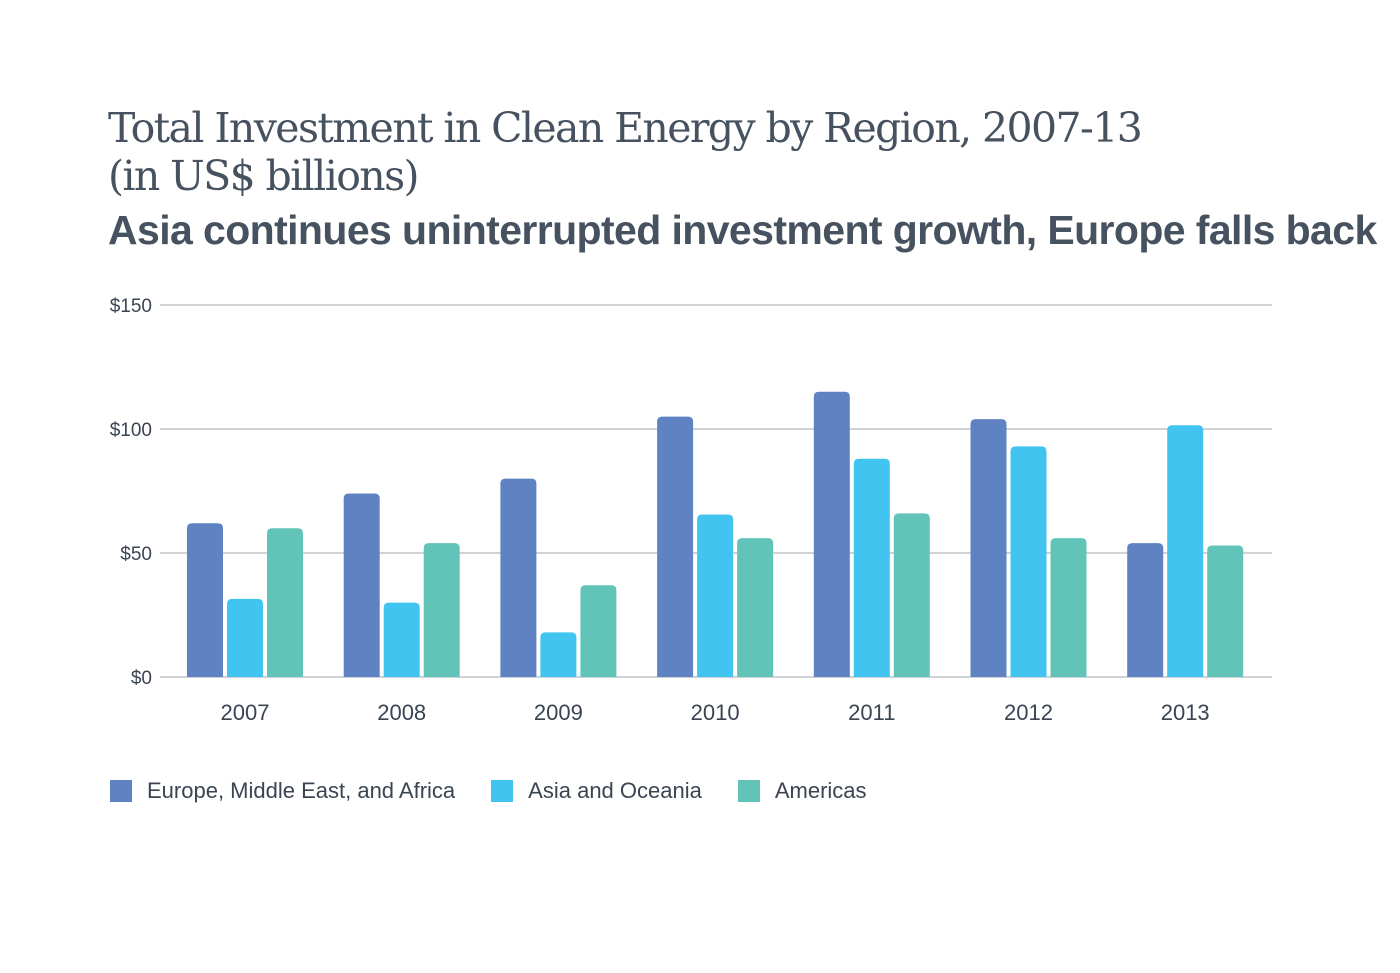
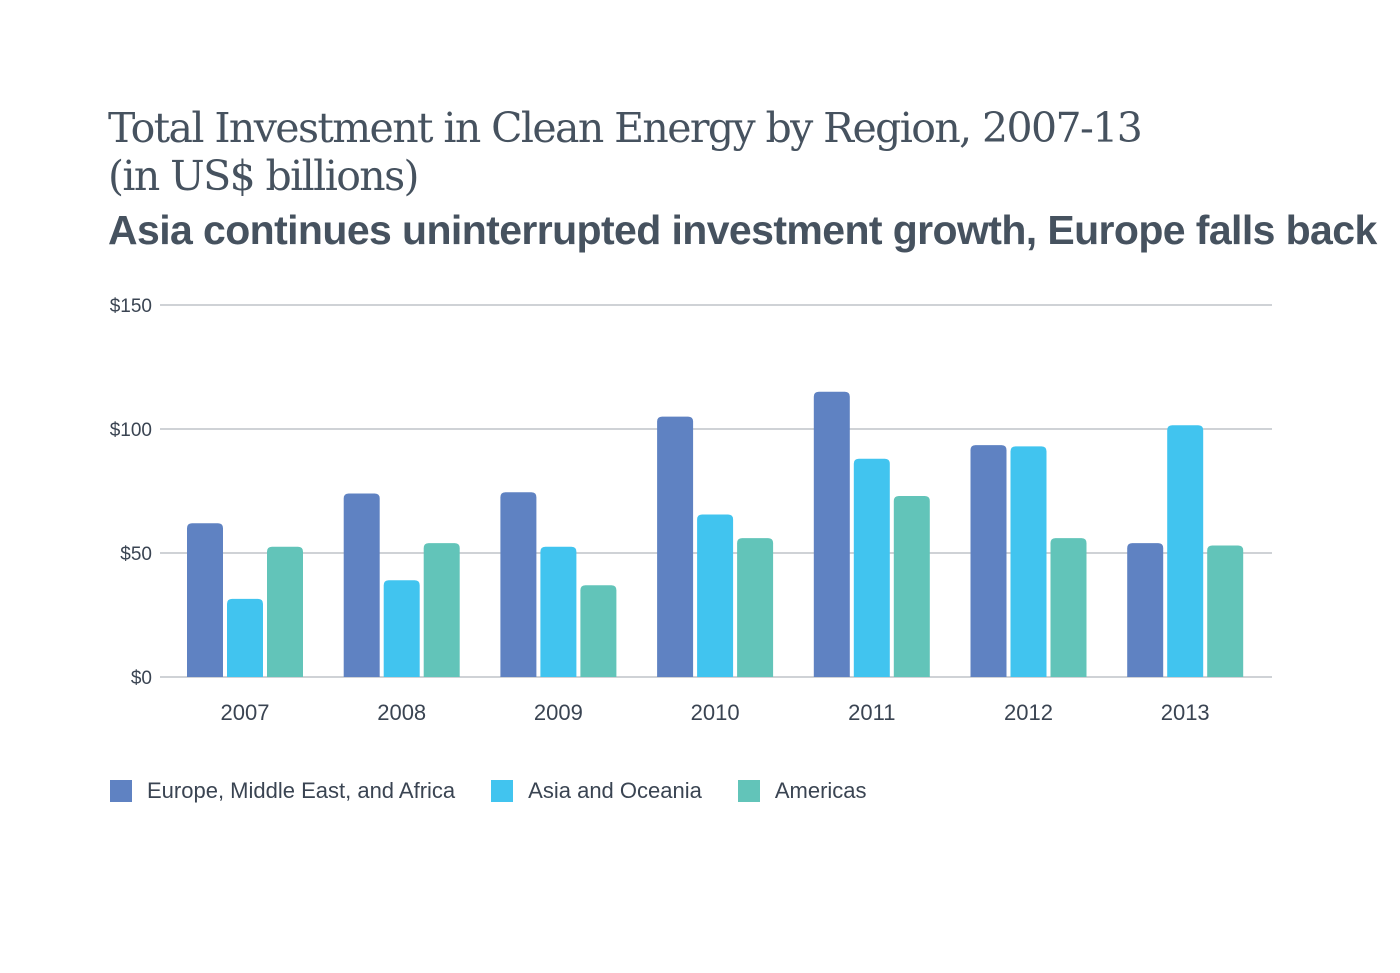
Americas/2007: $60 -> $52
Asia and Oceania/2008: $30 -> $39
Europe, Middle East, and Africa/2009: $80 -> $74
Asia and Oceania/2009: $18 -> $52
Americas/2011: $66 -> $73
Europe, Middle East, and Africa/2012: $104 -> $94
